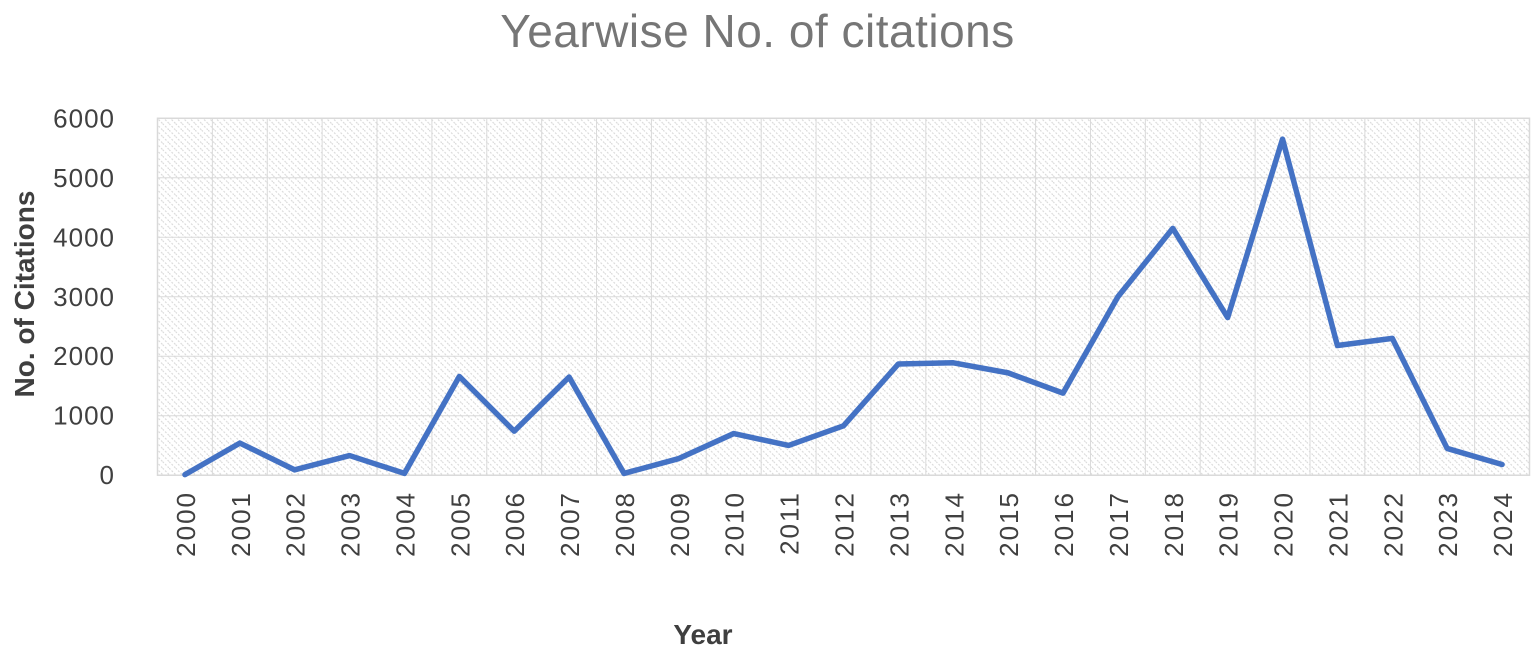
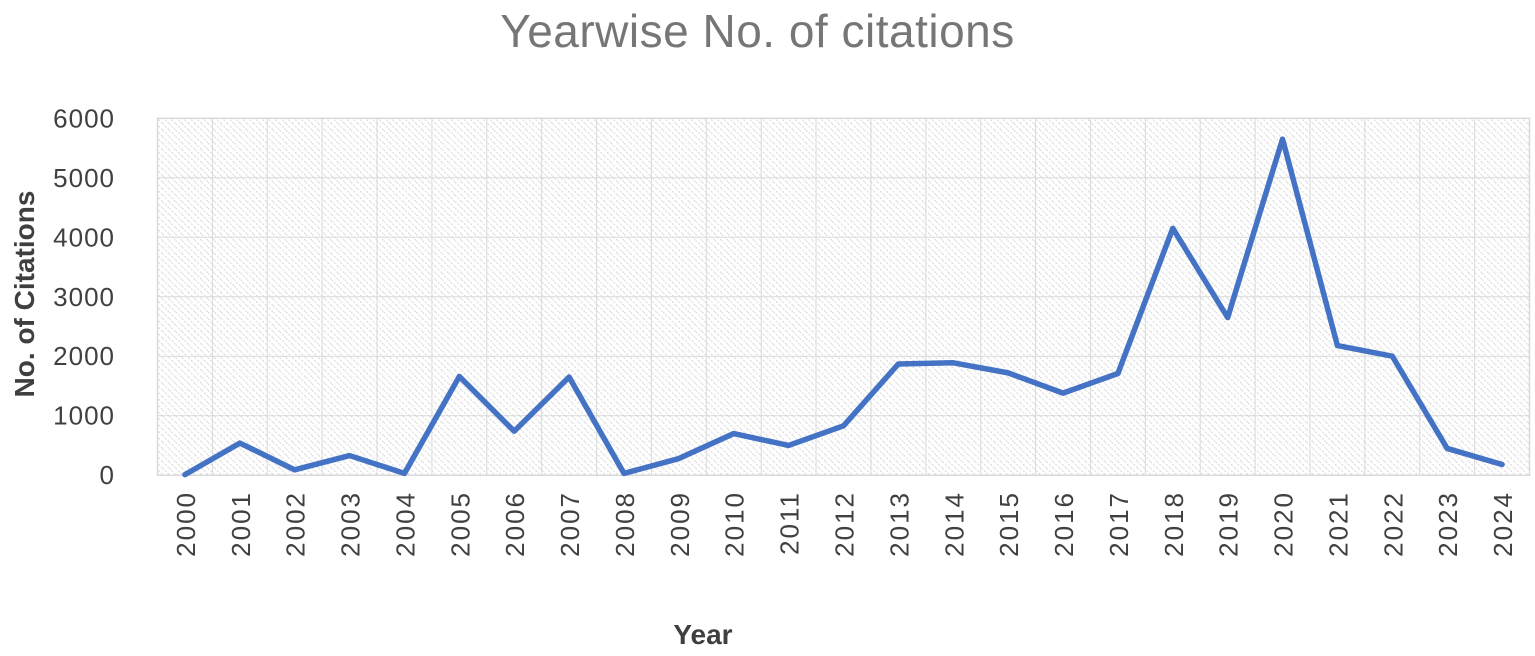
2017: 3000 -> 1700
2022: 2300 -> 2000
